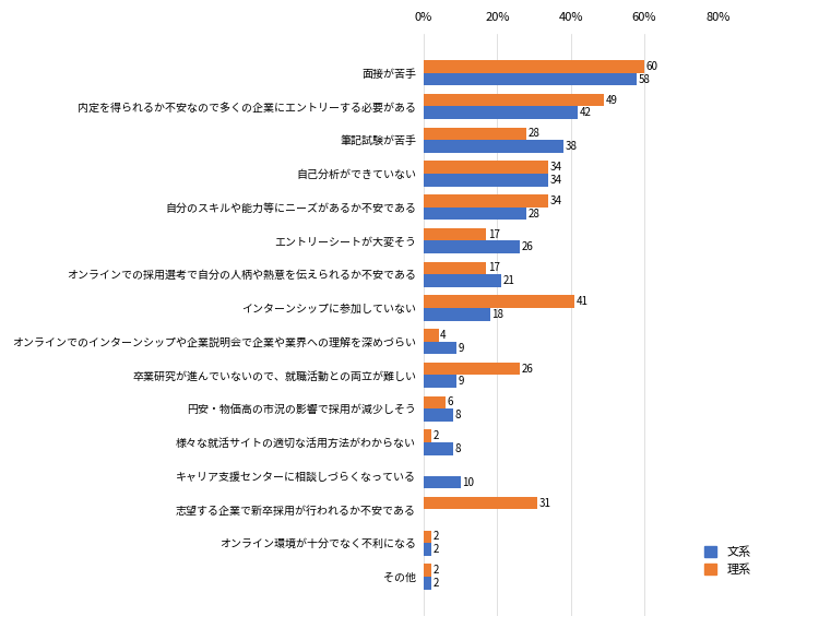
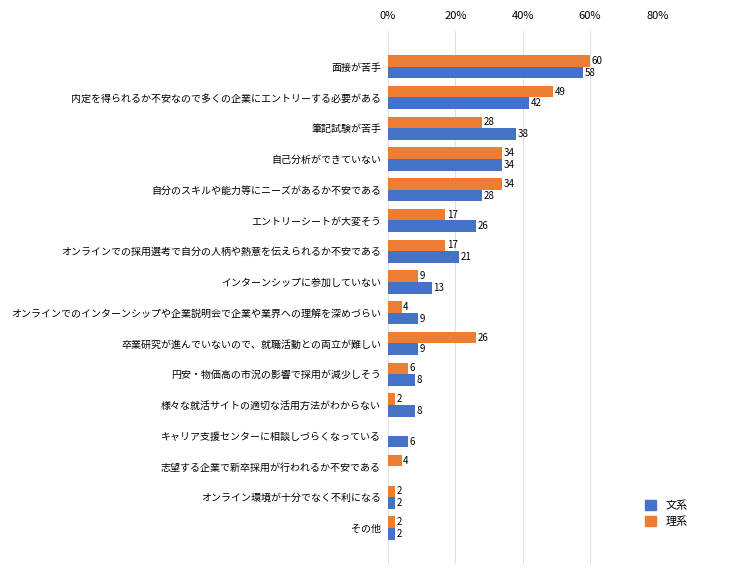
理系/インターンシップに参加していない: 41 -> 9
文系/インターンシップに参加していない: 18 -> 13
文系/キャリア支援センターに相談しづらくなっている: 10 -> 6
理系/志望する企業で新卒採用が行われるか不安である: 31 -> 4
